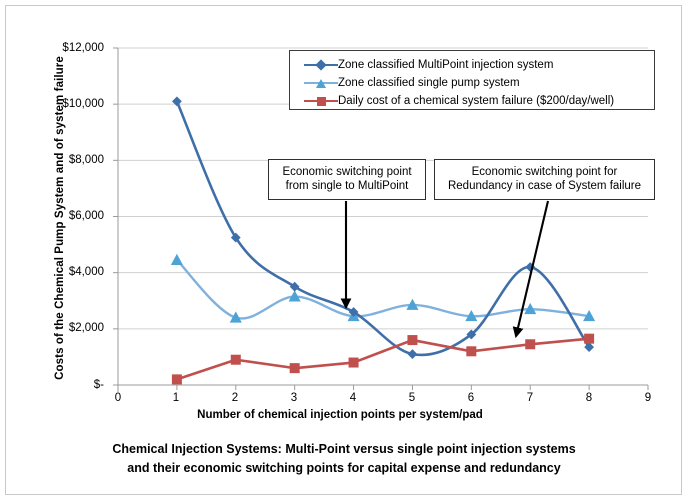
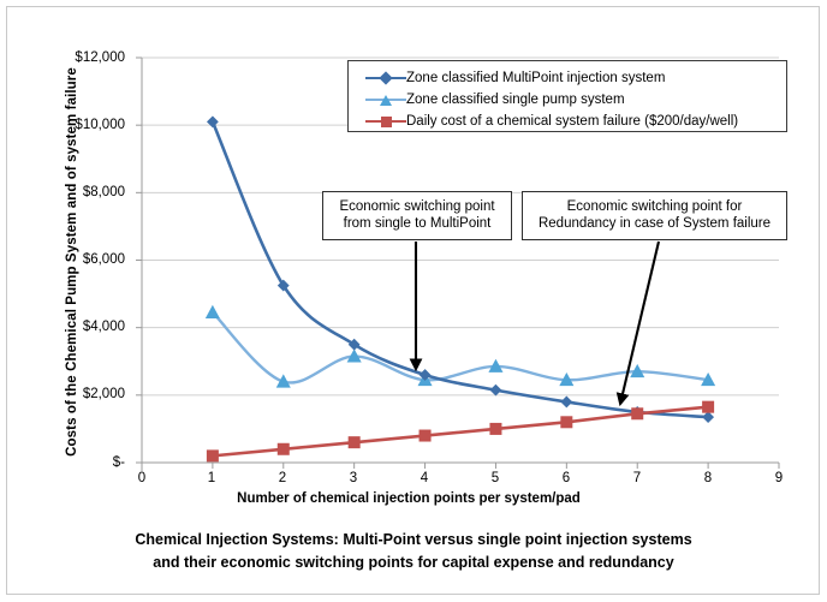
Daily cost of a chemical system failure ($200/day/well)/2: $900 -> $400
Zone classified MultiPoint injection system/5: $1100 -> $2200
Daily cost of a chemical system failure ($200/day/well)/5: $1600 -> $1000
Zone classified MultiPoint injection system/7: $4200 -> $1500
